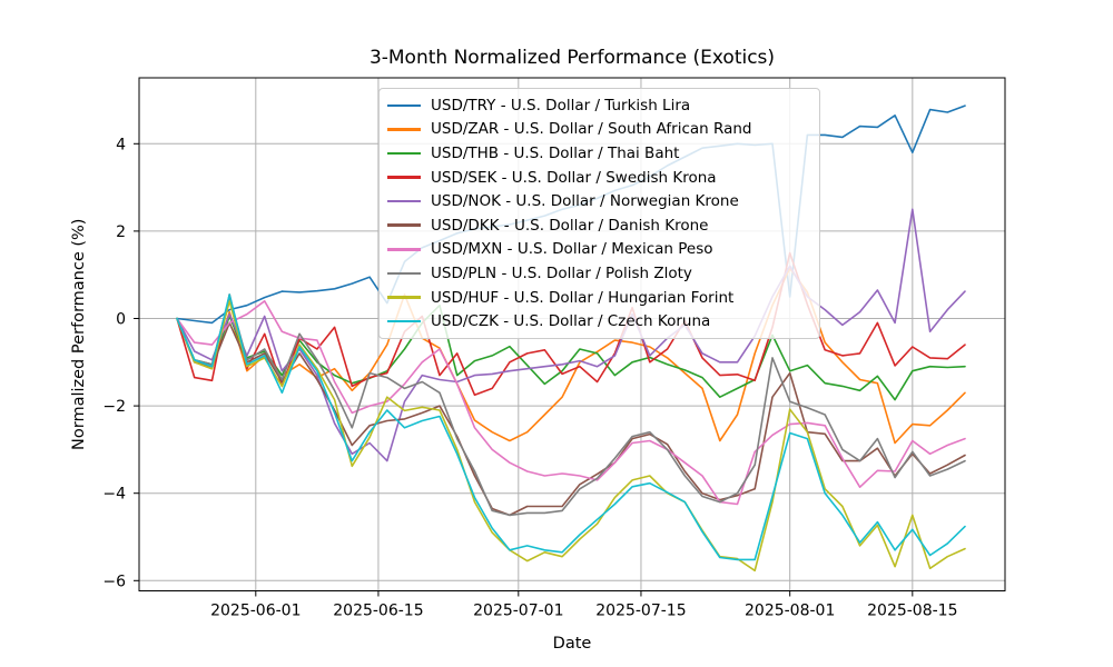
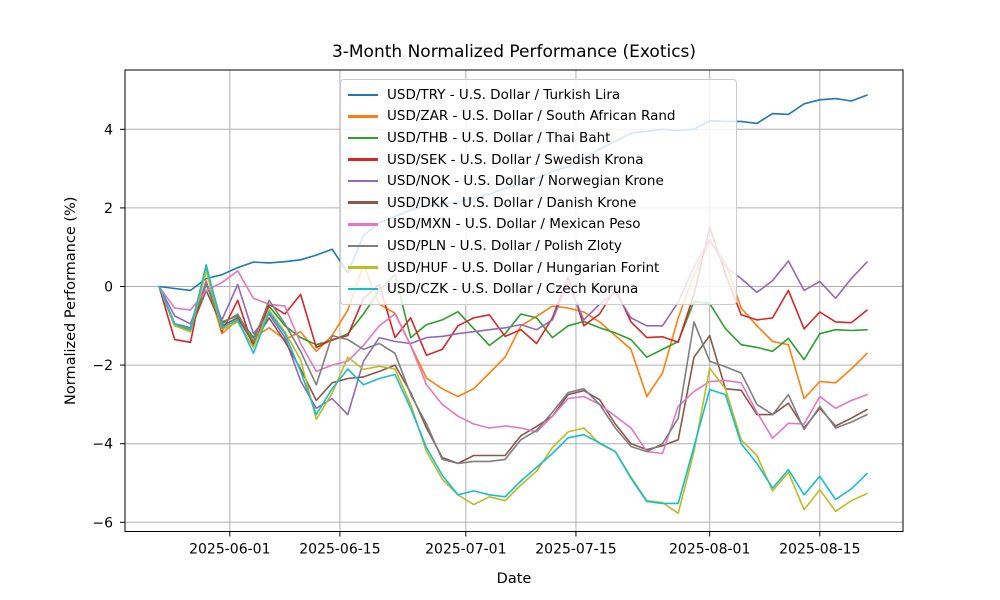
USD/TRY - U.S. Dollar / Turkish Lira/2025-08-01: 0.5 -> 4.2
USD/THB - U.S. Dollar / Thai Baht/2025-08-01: -1.2 -> -0.4
USD/TRY - U.S. Dollar / Turkish Lira/2025-08-15: 3.8 -> 4.8
USD/NOK - U.S. Dollar / Norwegian Krone/2025-08-15: 2.5 -> 0.1
USD/HUF - U.S. Dollar / Hungarian Forint/2025-08-15: -4.5 -> -5.2
